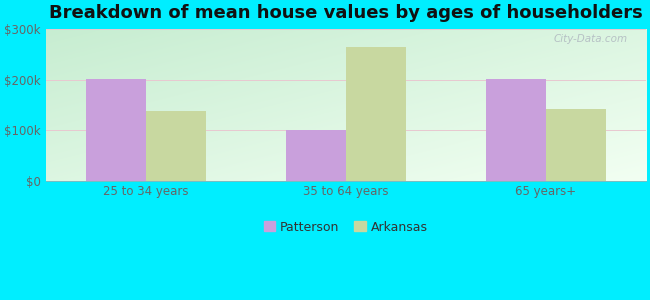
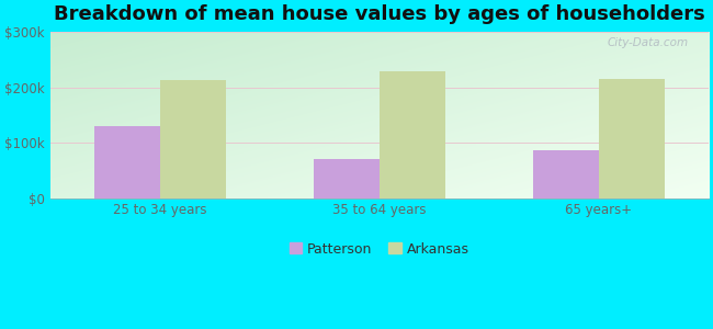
Patterson/25 to 34 years: $202k -> $130k
Arkansas/25 to 34 years: $138k -> $213k
Patterson/35 to 64 years: $100k -> $72k
Arkansas/35 to 64 years: $264k -> $230k
Patterson/65 years+: $202k -> $88k
Arkansas/65 years+: $142k -> $215k
